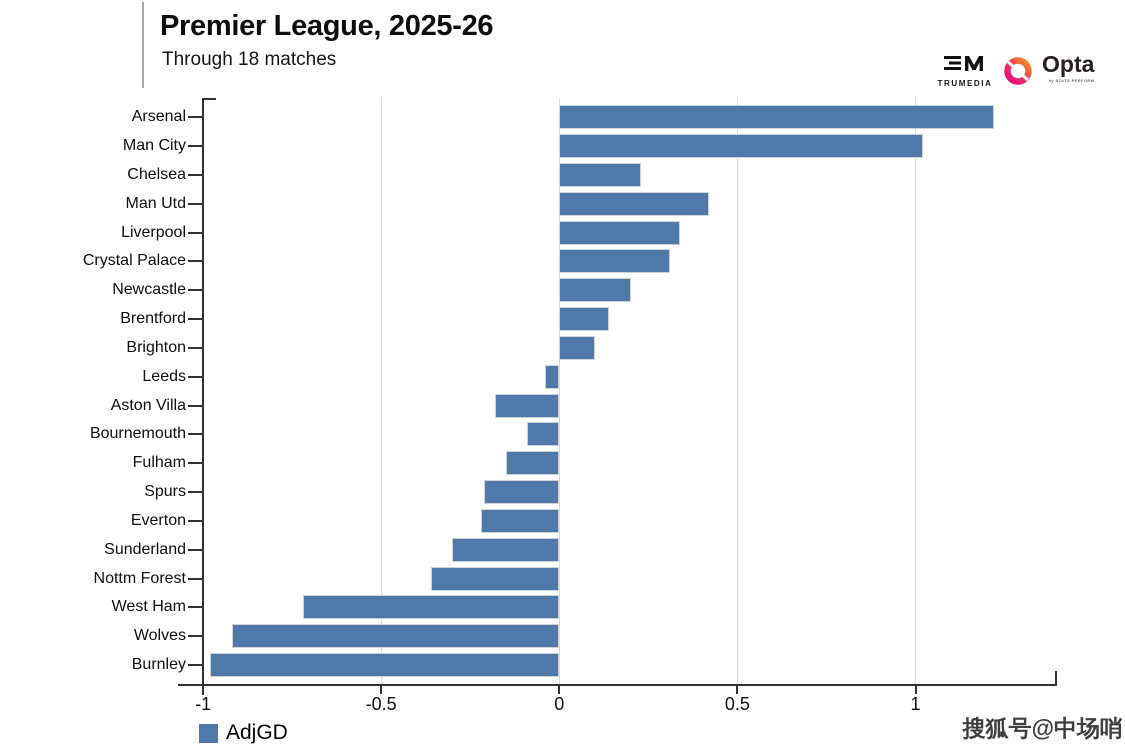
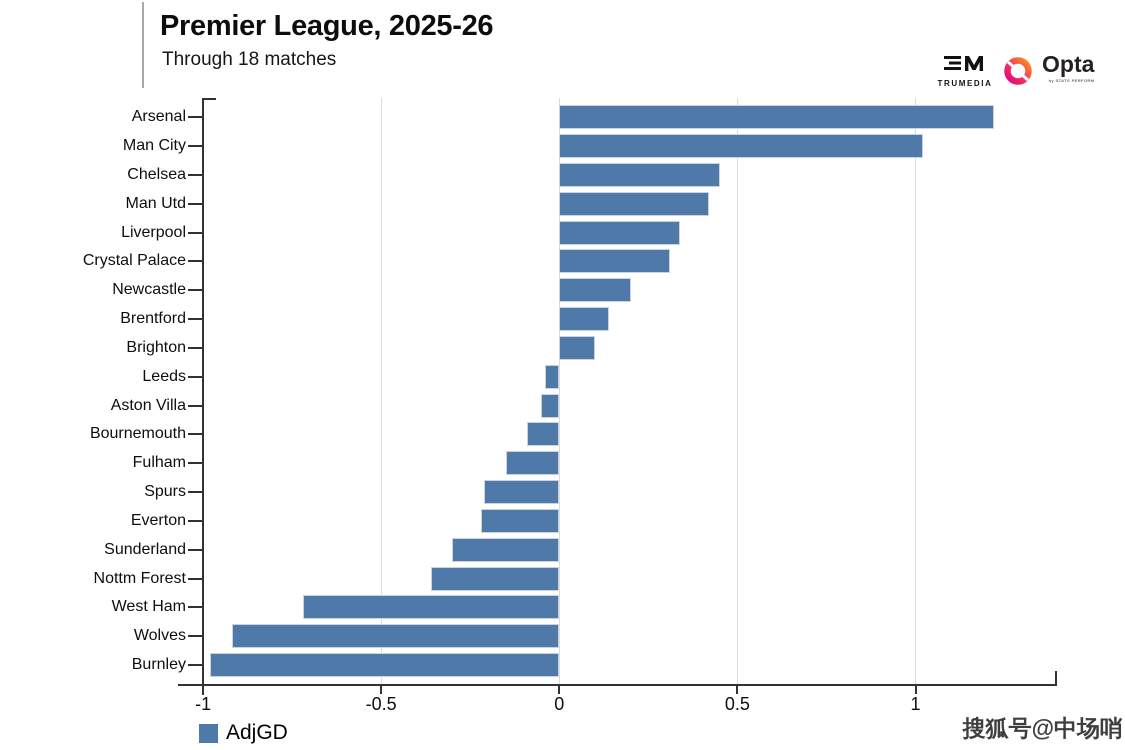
Chelsea: 0.23 -> 0.45
Aston Villa: -0.18 -> -0.05
